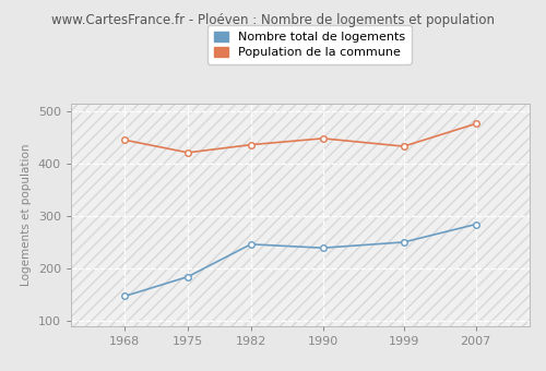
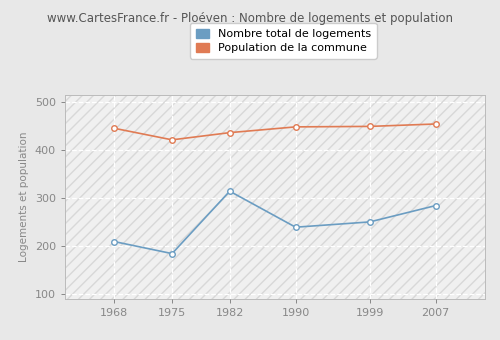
Nombre total de logements/1968: 148 -> 210
Nombre total de logements/1982: 247 -> 315
Population de la commune/1999: 434 -> 450
Population de la commune/2007: 477 -> 455
